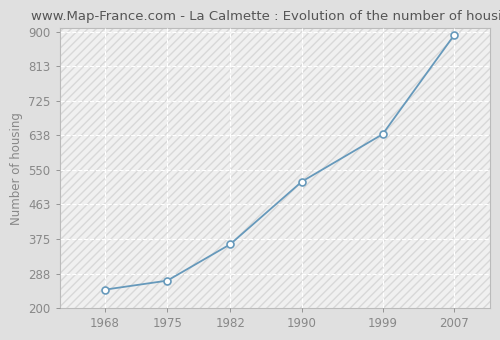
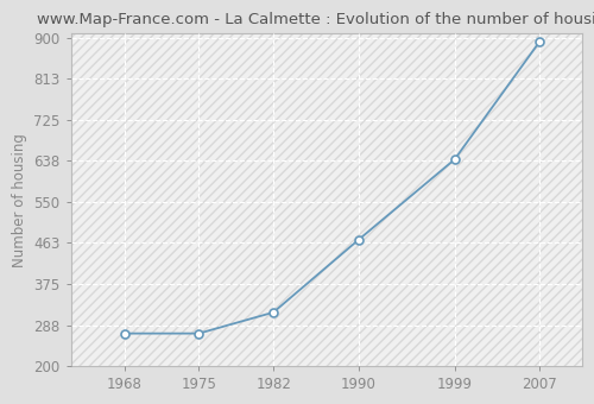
1968: 247 -> 270
1982: 362 -> 315
1990: 521 -> 470
